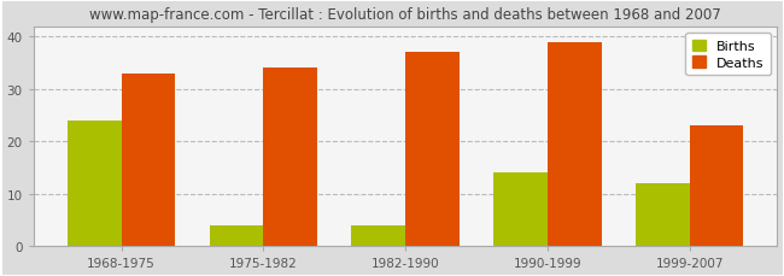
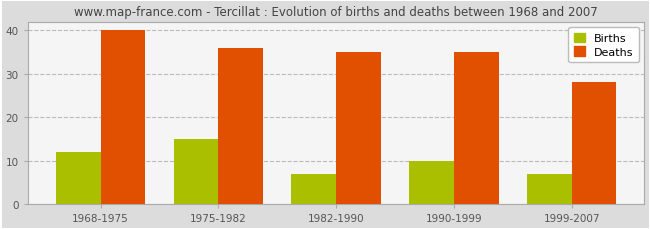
Births/1968-1975: 24 -> 12
Deaths/1968-1975: 33 -> 40
Births/1975-1982: 4 -> 15
Deaths/1975-1982: 34 -> 36
Births/1982-1990: 4 -> 7
Deaths/1982-1990: 37 -> 35
Births/1990-1999: 14 -> 10
Deaths/1990-1999: 39 -> 35
Births/1999-2007: 12 -> 7
Deaths/1999-2007: 23 -> 28
